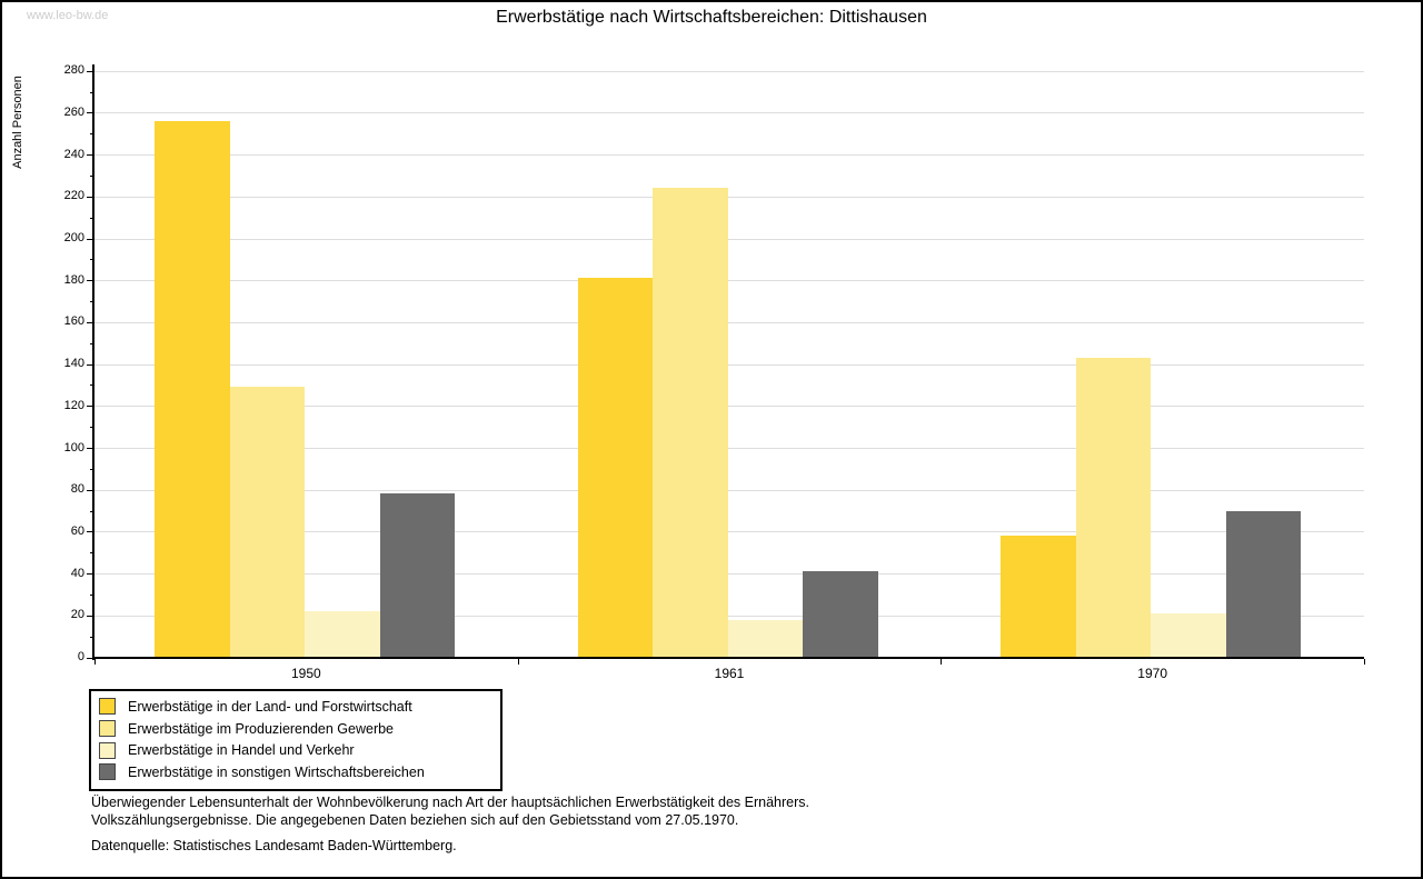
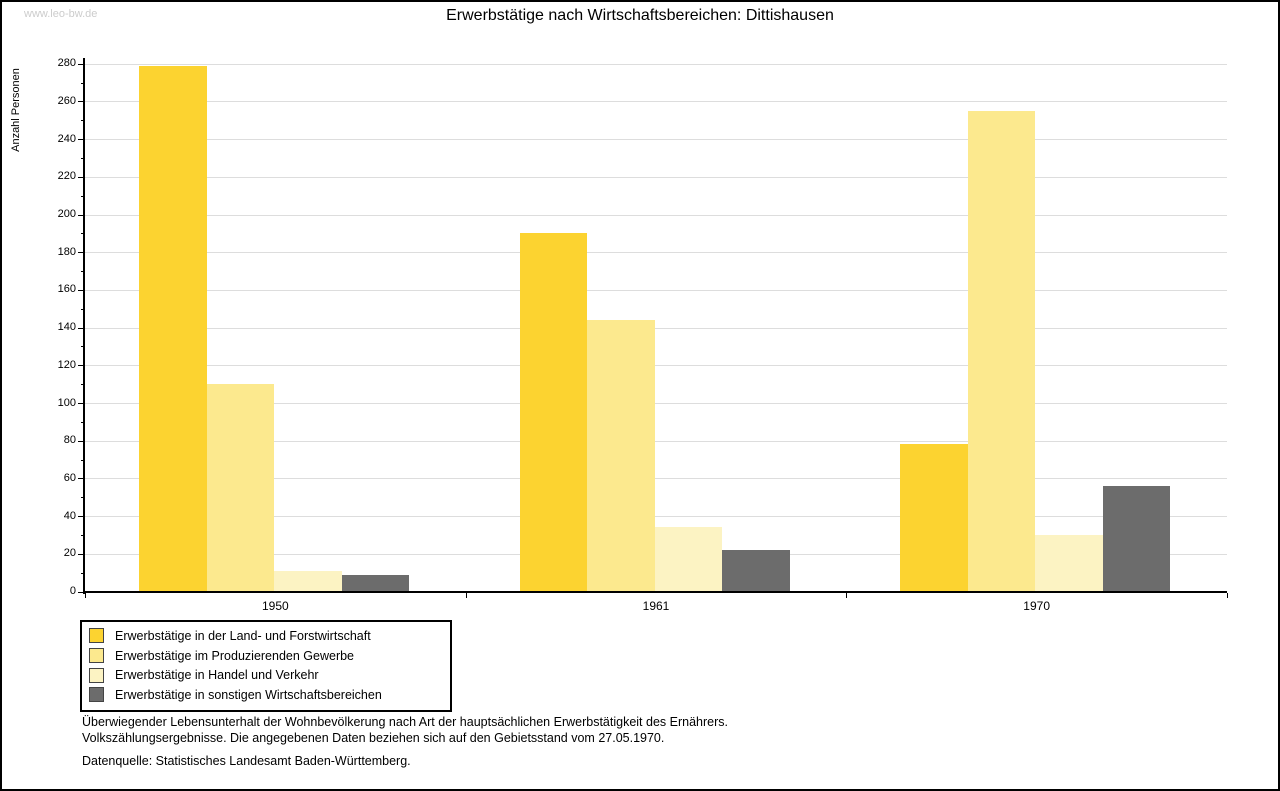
Erwerbstätige in der Land- und Forstwirtschaft/1950: 256 -> 279
Erwerbstätige im Produzierenden Gewerbe/1950: 129 -> 110
Erwerbstätige in Handel und Verkehr/1950: 22 -> 11
Erwerbstätige in sonstigen Wirtschaftsbereichen/1950: 78 -> 9
Erwerbstätige in der Land- und Forstwirtschaft/1961: 181 -> 190
Erwerbstätige im Produzierenden Gewerbe/1961: 224 -> 144
Erwerbstätige in Handel und Verkehr/1961: 18 -> 34
Erwerbstätige in sonstigen Wirtschaftsbereichen/1961: 41 -> 22
Erwerbstätige in der Land- und Forstwirtschaft/1970: 58 -> 78
Erwerbstätige im Produzierenden Gewerbe/1970: 143 -> 255
Erwerbstätige in Handel und Verkehr/1970: 21 -> 30
Erwerbstätige in sonstigen Wirtschaftsbereichen/1970: 70 -> 56
